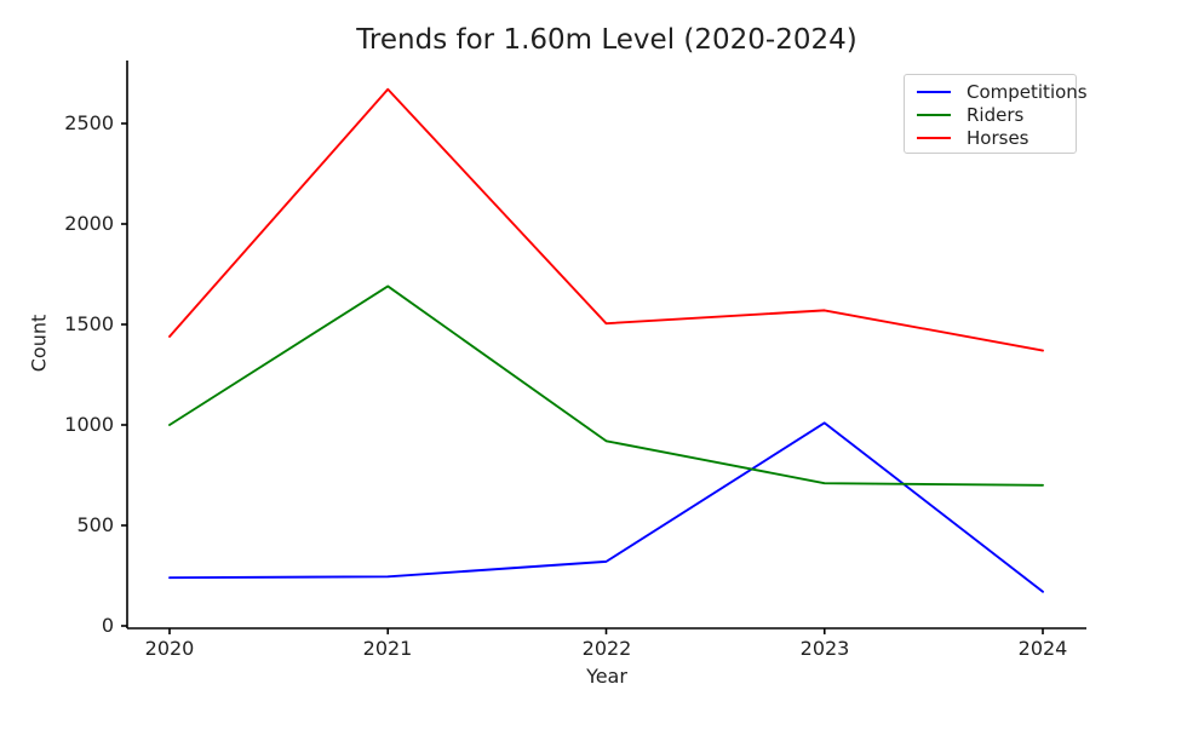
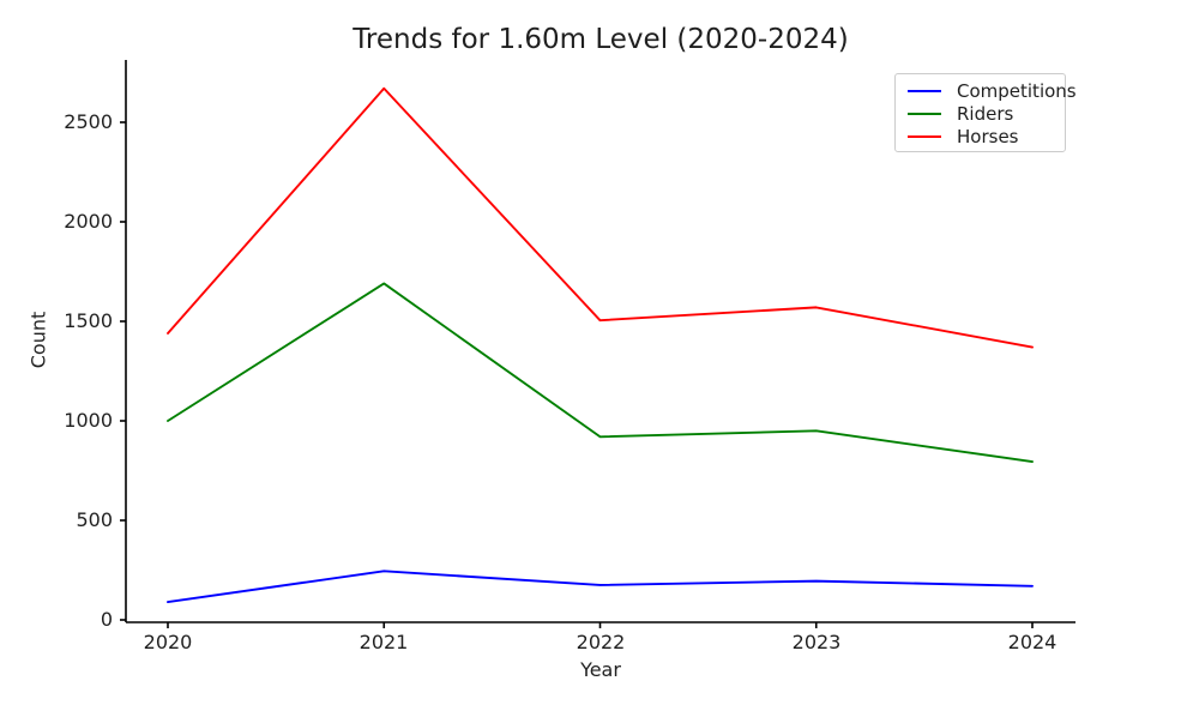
Competitions/2020: 240 -> 90
Competitions/2022: 320 -> 180
Competitions/2023: 1010 -> 200
Riders/2023: 710 -> 950
Riders/2024: 700 -> 800
